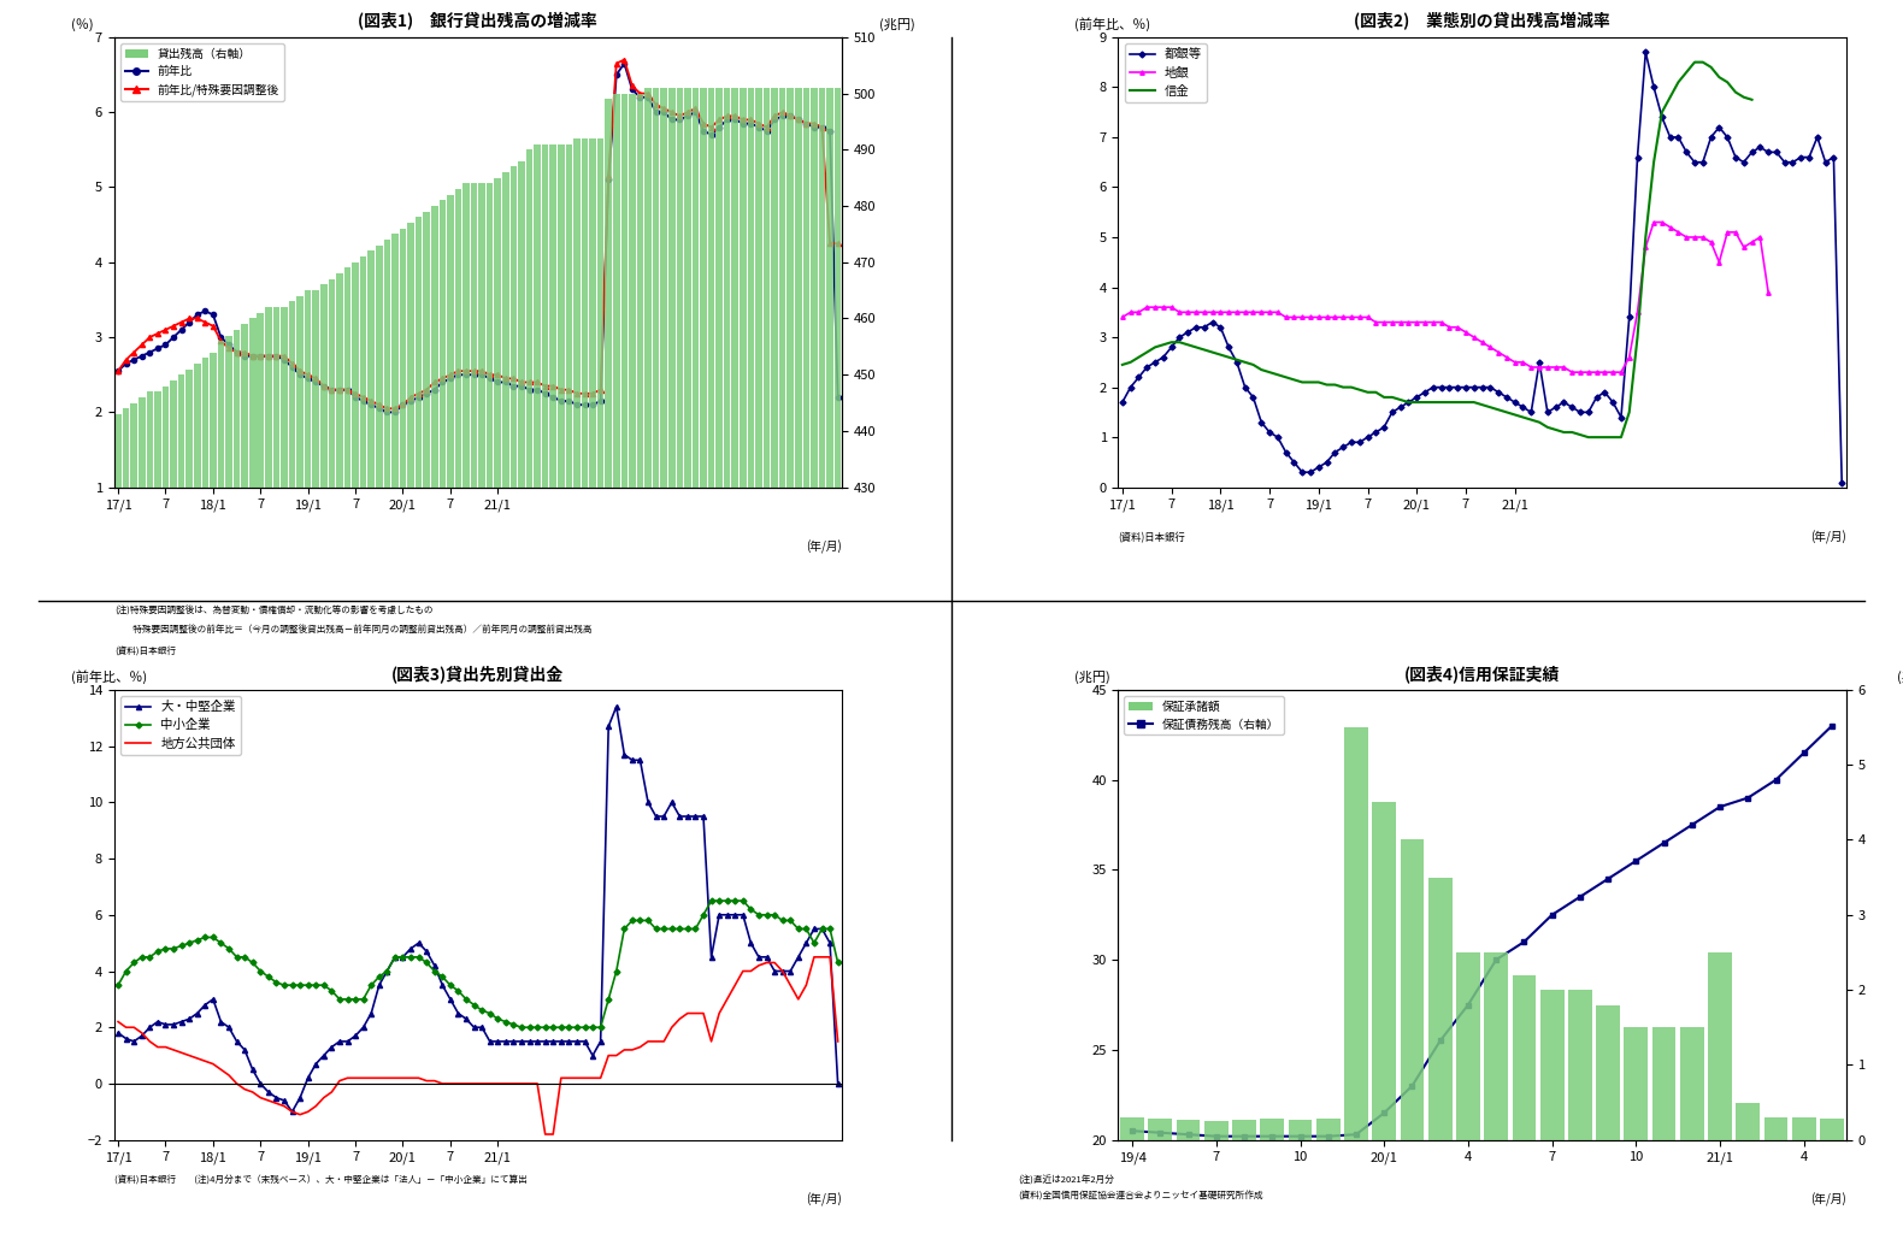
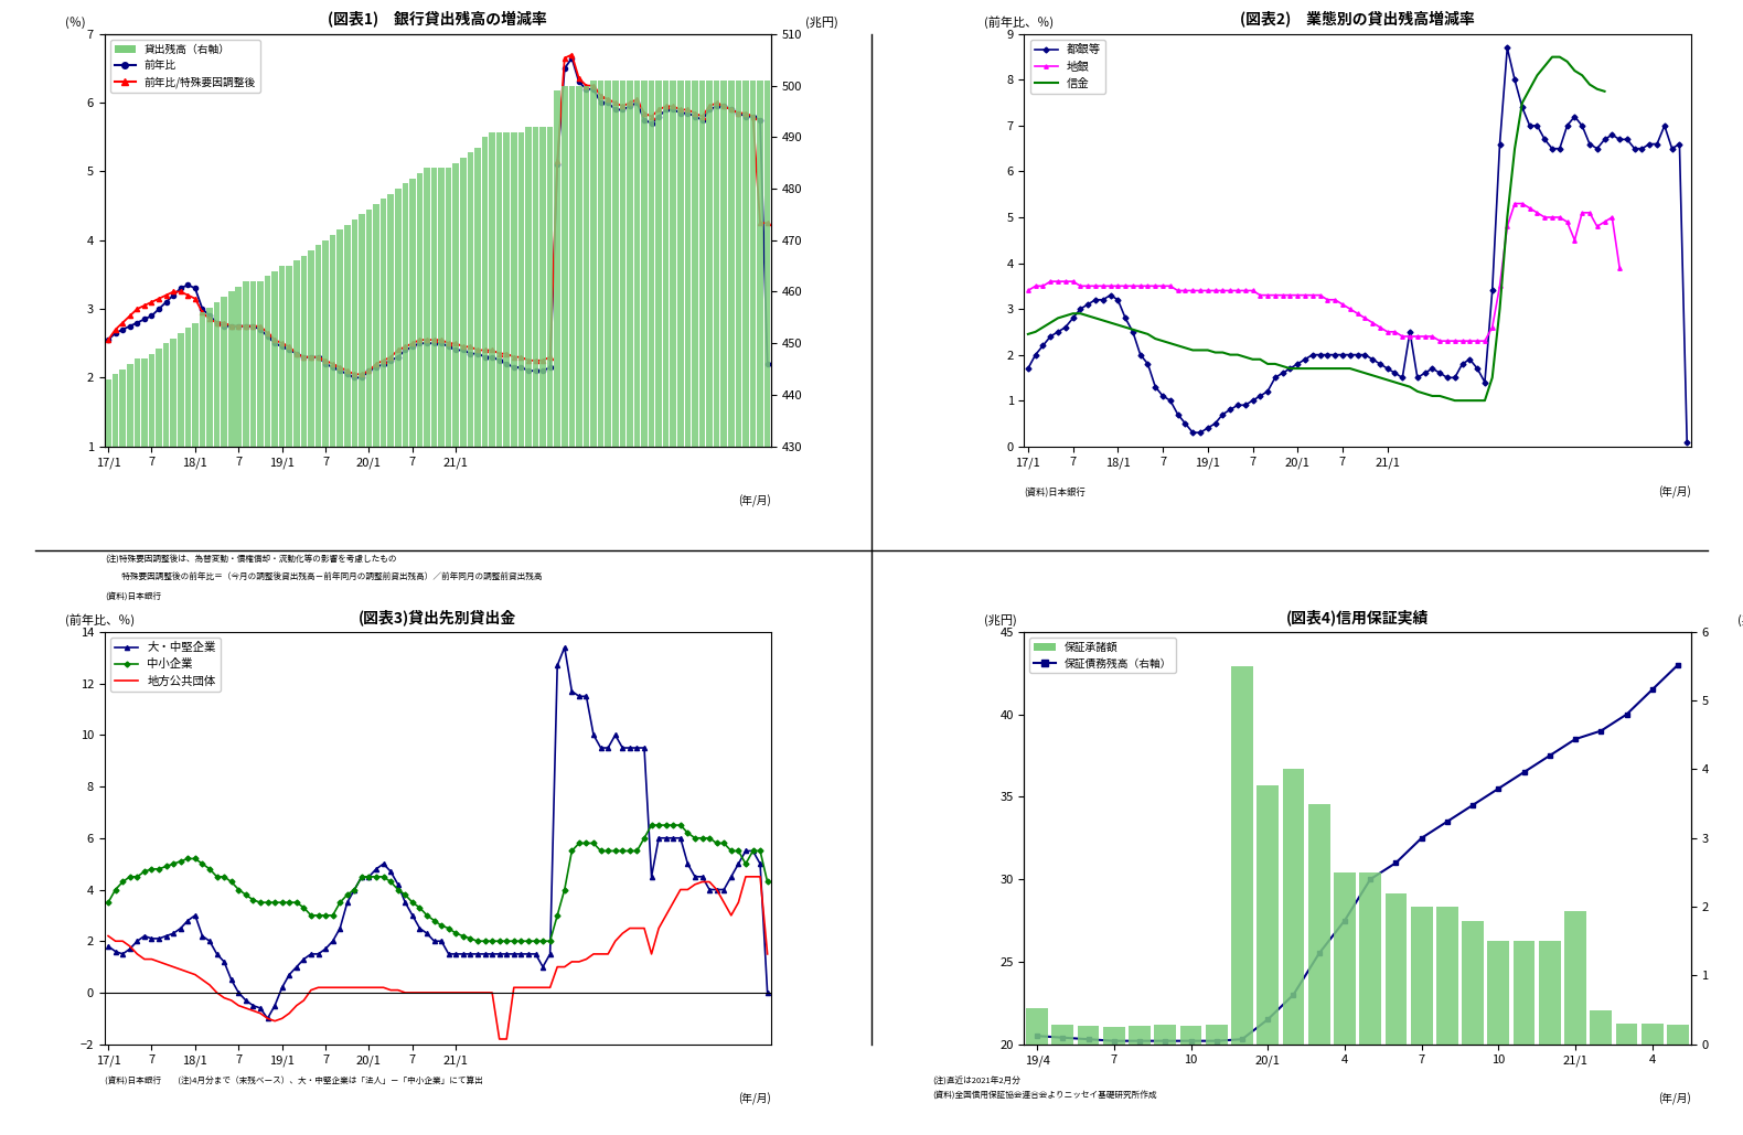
(図表4)信用保証実績/保証承諸額/19/4: 0.30 -> 0.52
(図表4)信用保証実績/保証承諸額/20/1: 4.50 -> 3.76
(図表4)信用保証実績/保証承諸額/21/1: 2.50 -> 1.94
